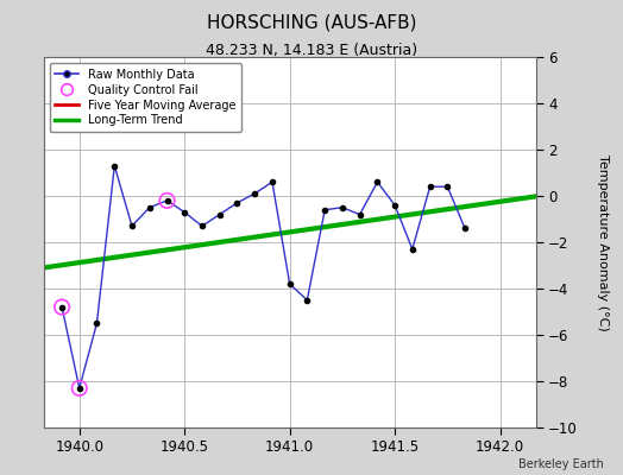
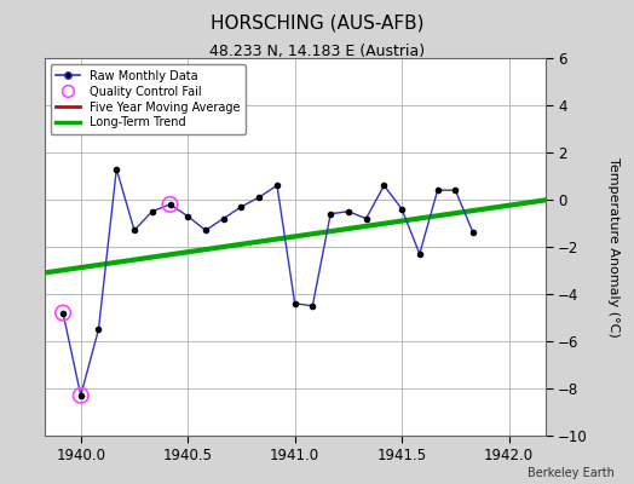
Raw Monthly Data/1941.0: -3.8 -> -4.4
